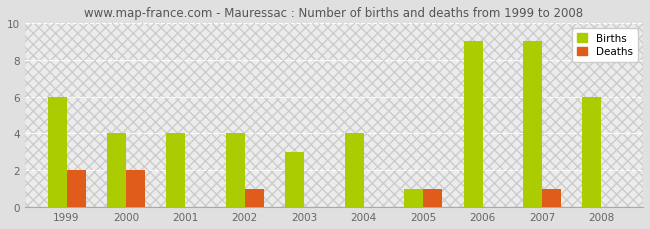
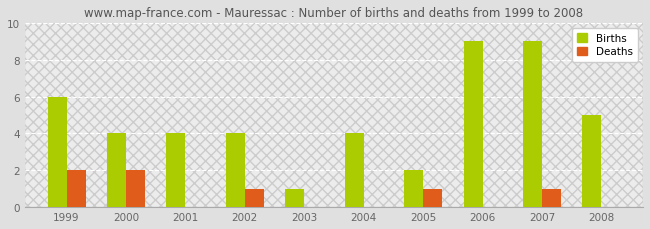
Births/2003: 3 -> 1
Births/2005: 1 -> 2
Births/2008: 6 -> 5
